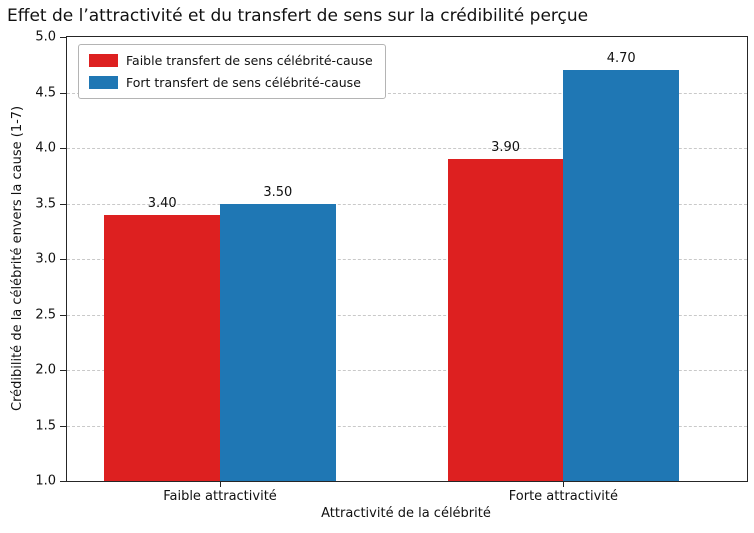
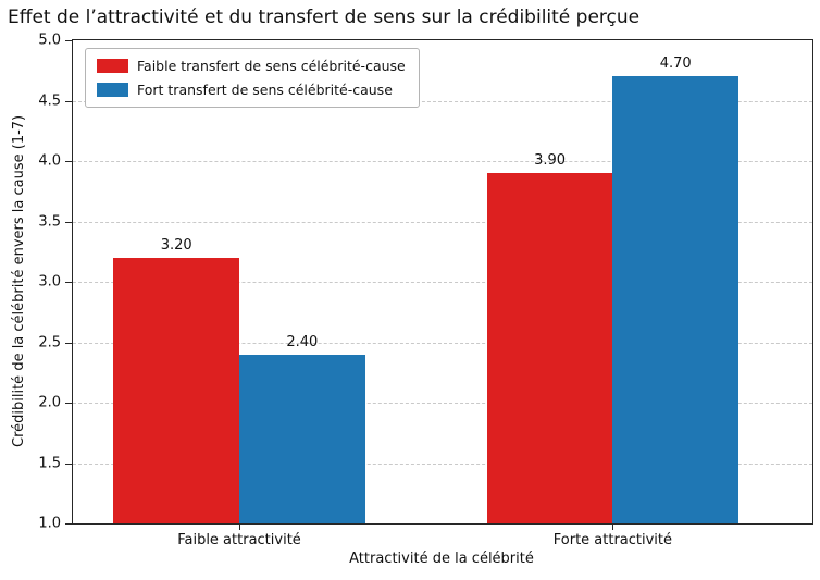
Faible transfert de sens célébrité-cause/Faible attractivité: 3.40 -> 3.20
Fort transfert de sens célébrité-cause/Faible attractivité: 3.50 -> 2.40
